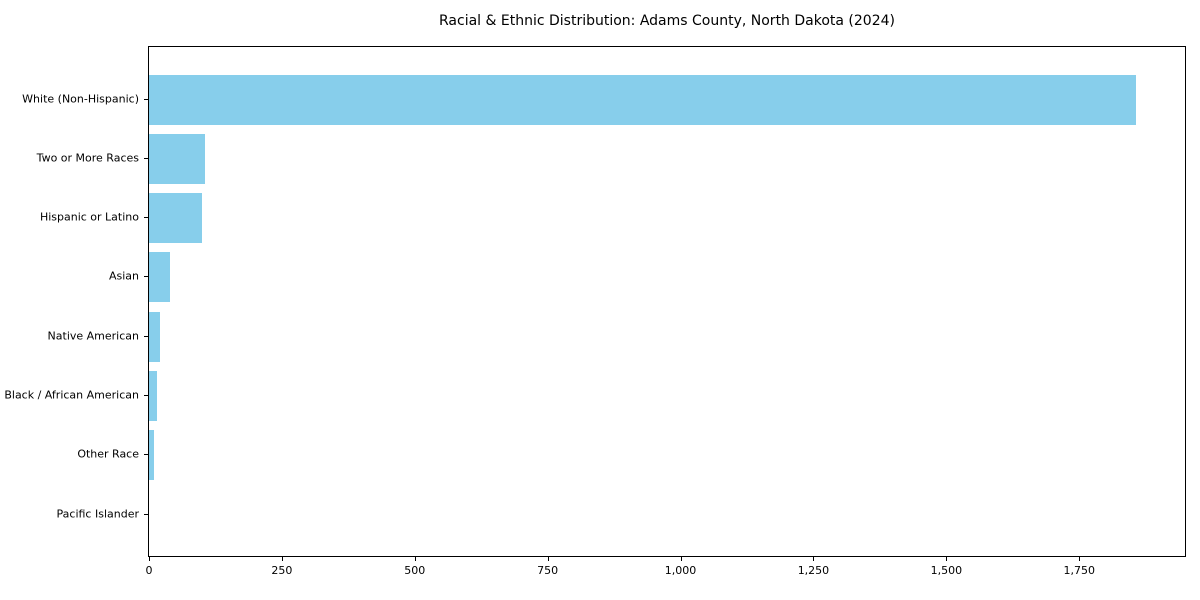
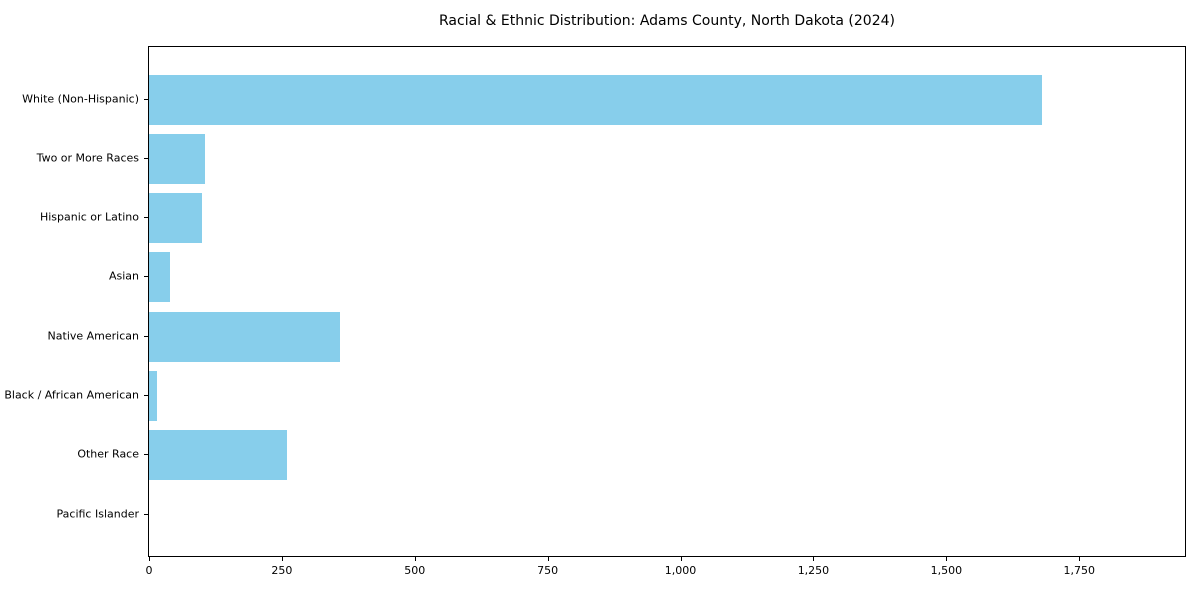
White (Non-Hispanic): 1860 -> 1680
Native American: 20 -> 360
Other Race: 10 -> 260
